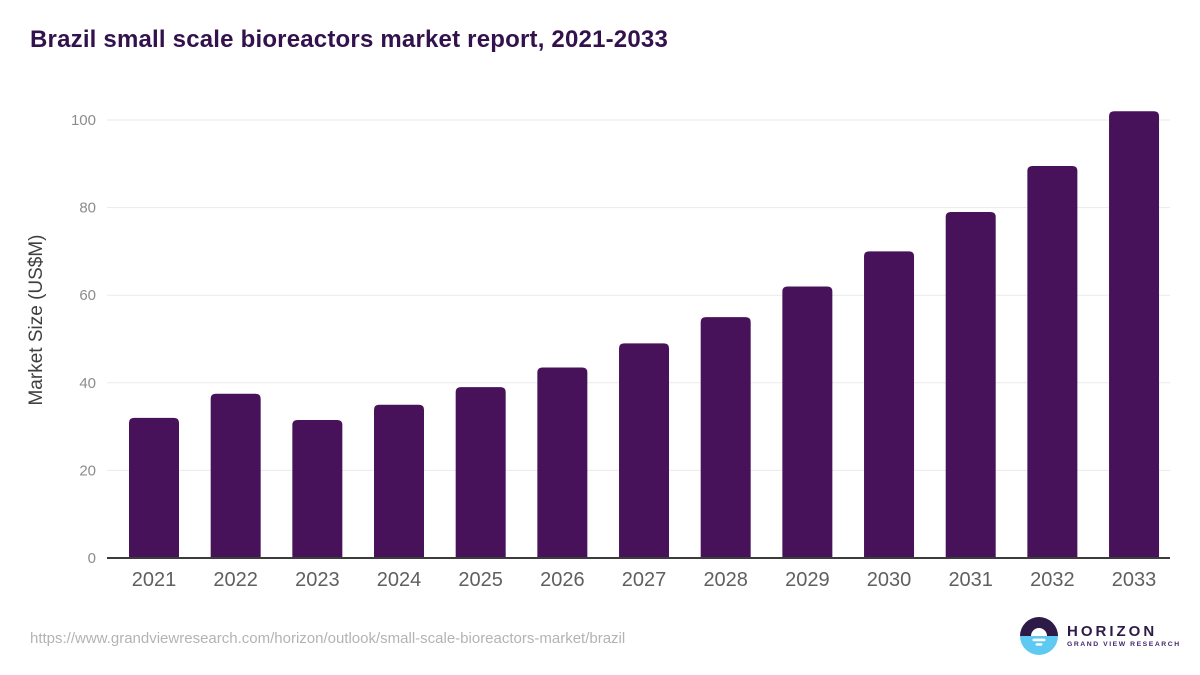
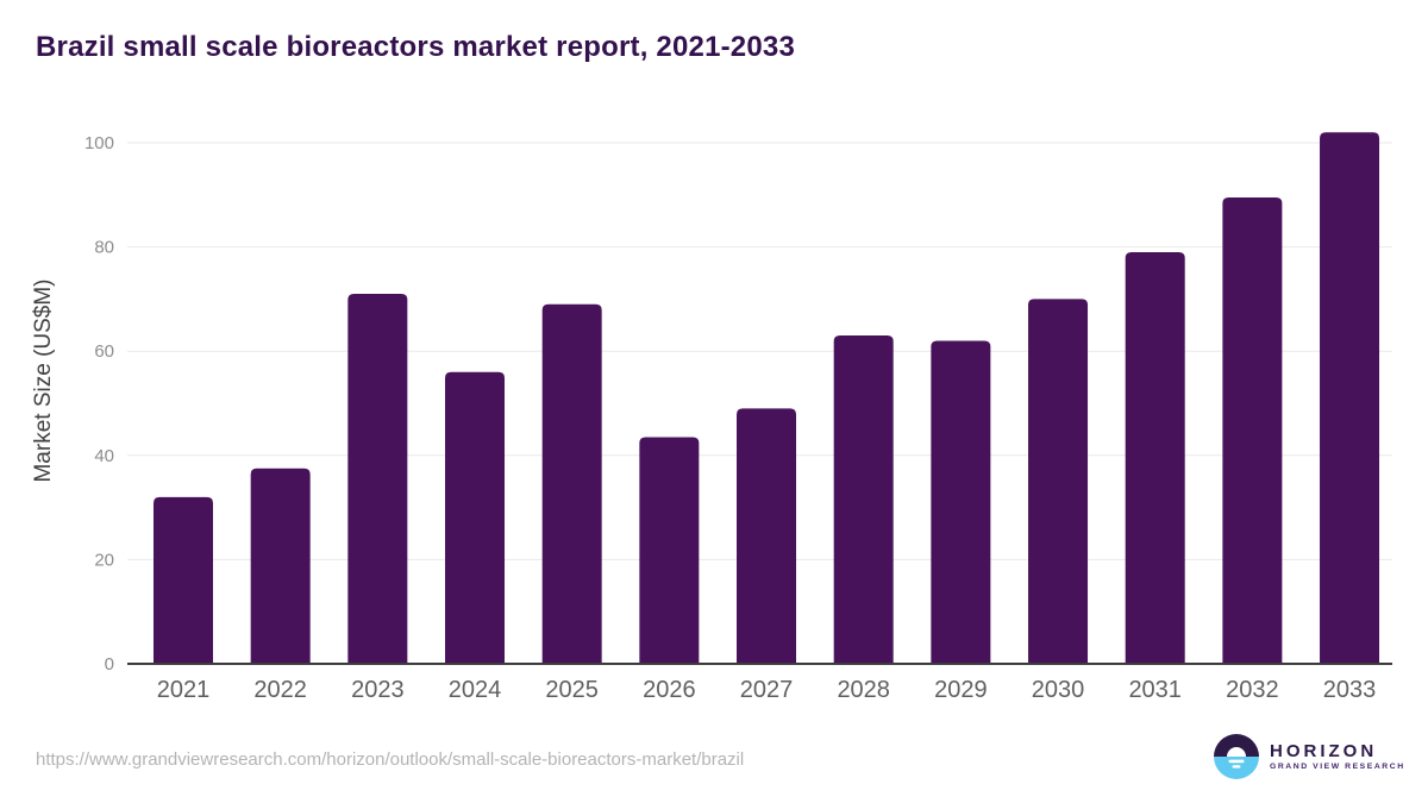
2023: 32 -> 71
2024: 35 -> 56
2025: 39 -> 69
2028: 55 -> 63
